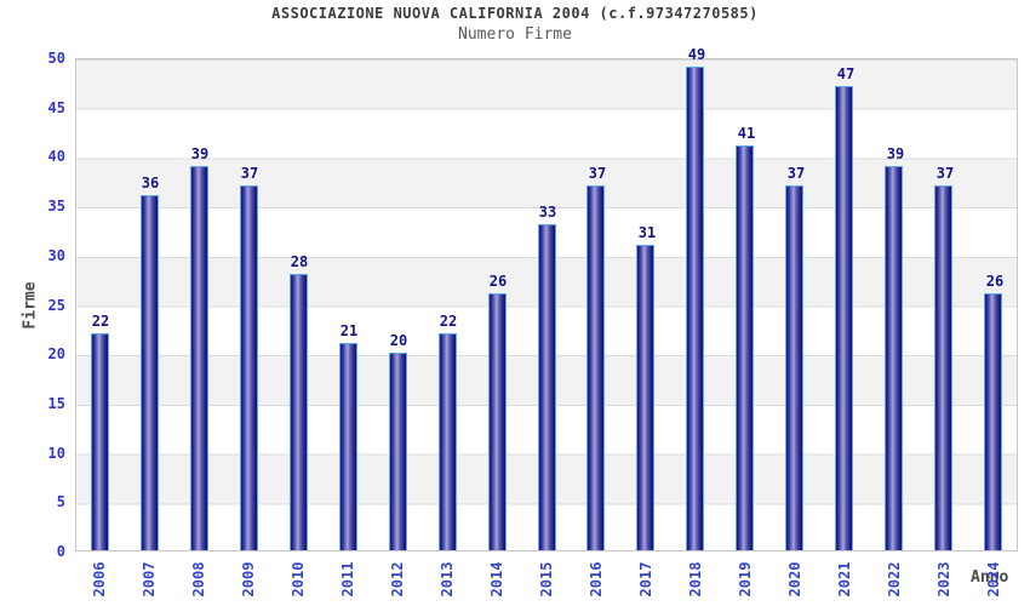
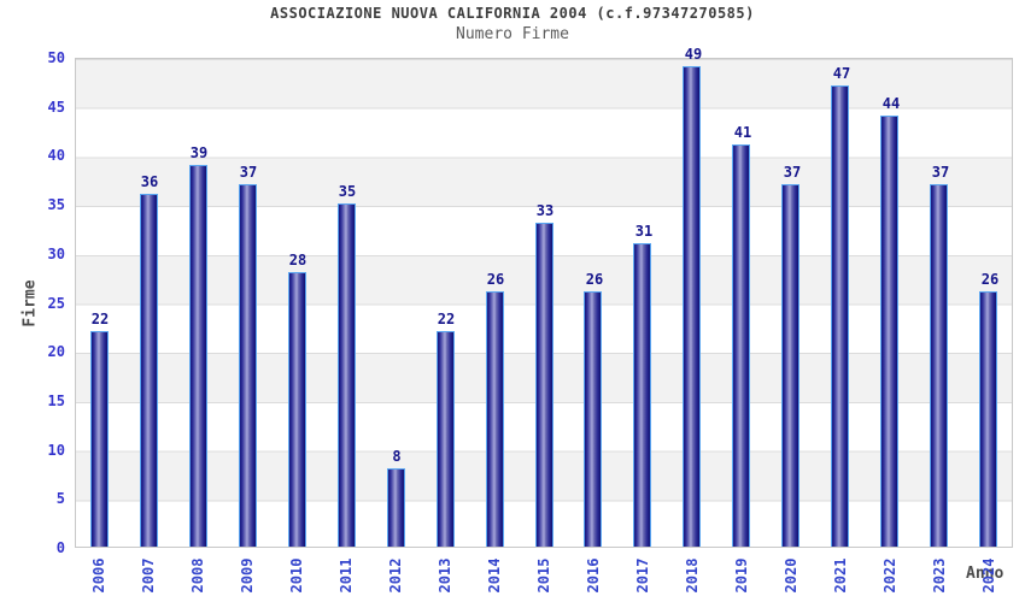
2011: 21 -> 35
2012: 20 -> 8
2016: 37 -> 26
2022: 39 -> 44
